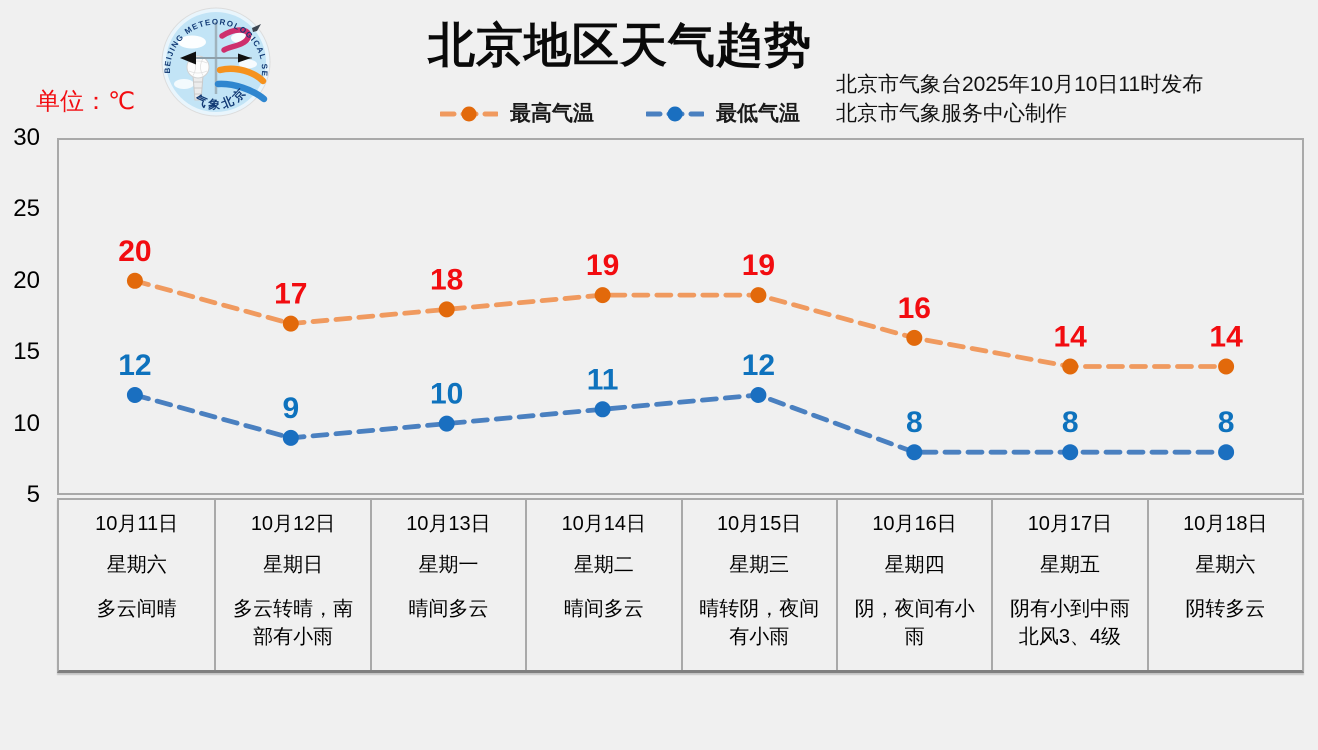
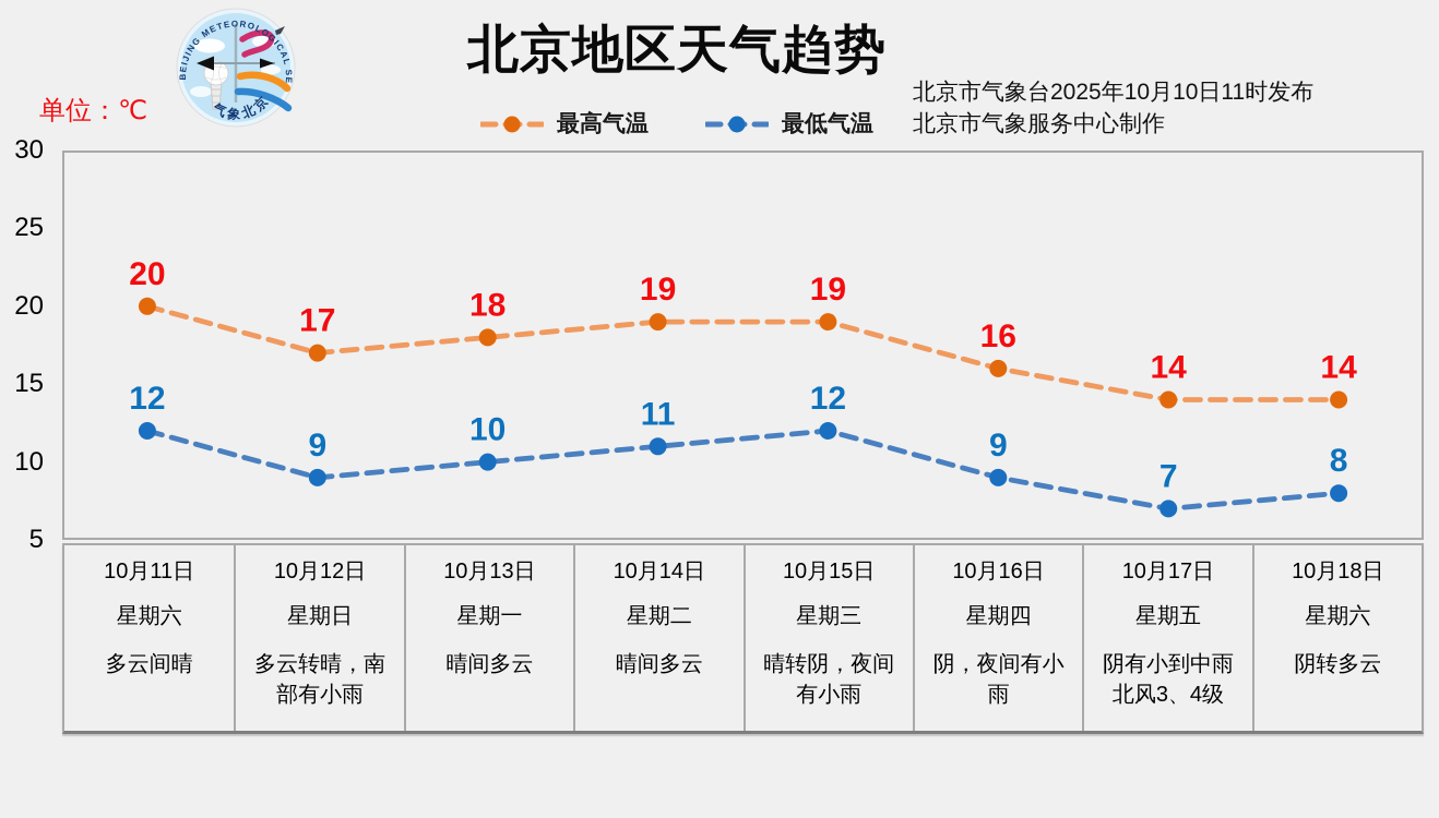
最低气温/10月16日: 8 -> 9
最低气温/10月17日: 8 -> 7
